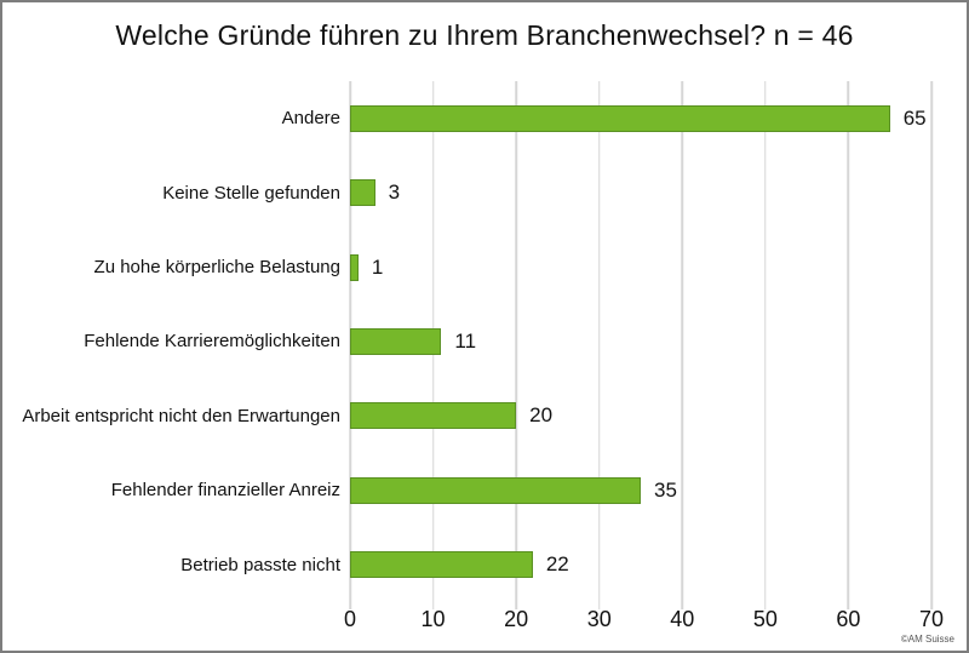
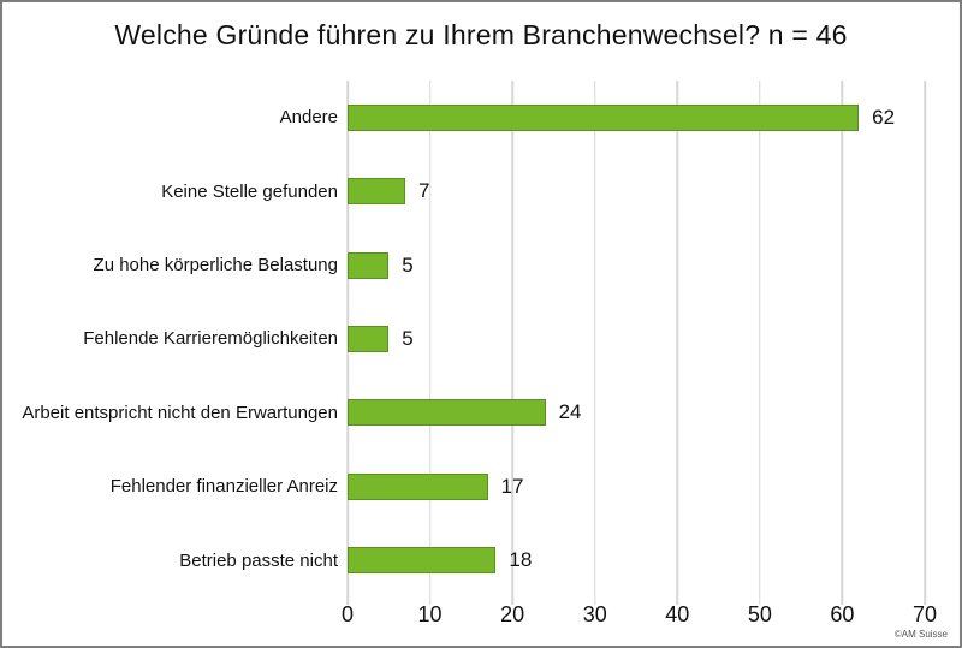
Andere: 65 -> 62
Keine Stelle gefunden: 3 -> 7
Zu hohe körperliche Belastung: 1 -> 5
Fehlende Karrieremöglichkeiten: 11 -> 5
Arbeit entspricht nicht den Erwartungen: 20 -> 24
Fehlender finanzieller Anreiz: 35 -> 17
Betrieb passte nicht: 22 -> 18
